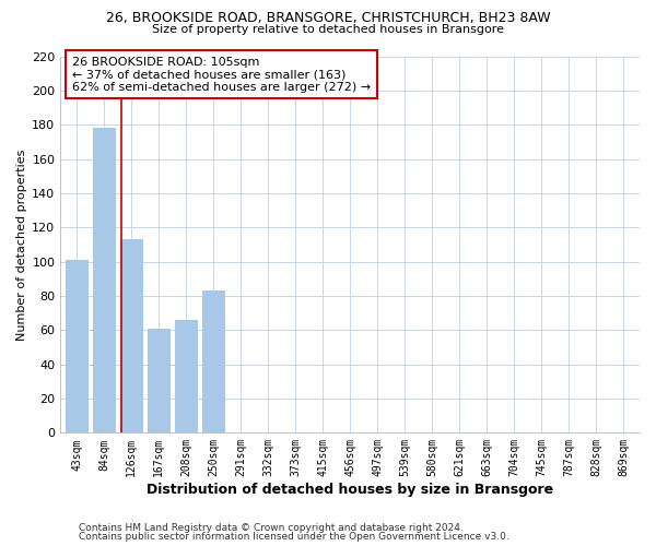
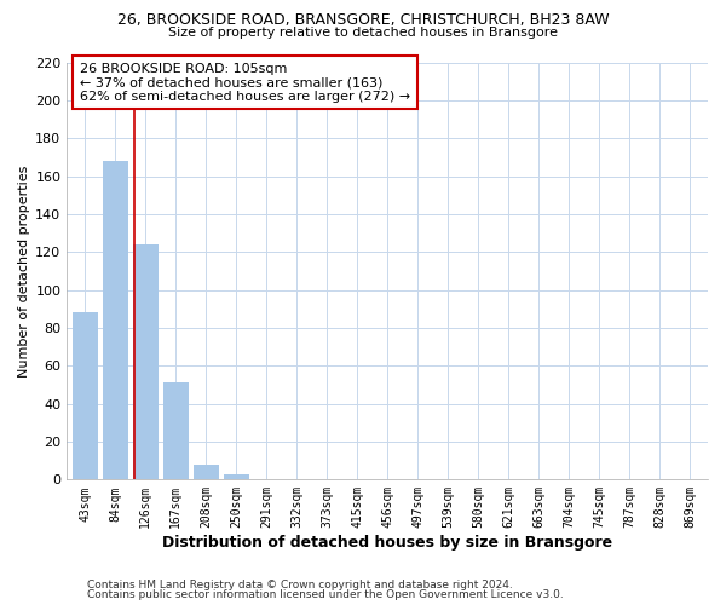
43sqm: 101 -> 88
84sqm: 178 -> 168
126sqm: 113 -> 124
167sqm: 61 -> 51
208sqm: 66 -> 8
250sqm: 83 -> 3
